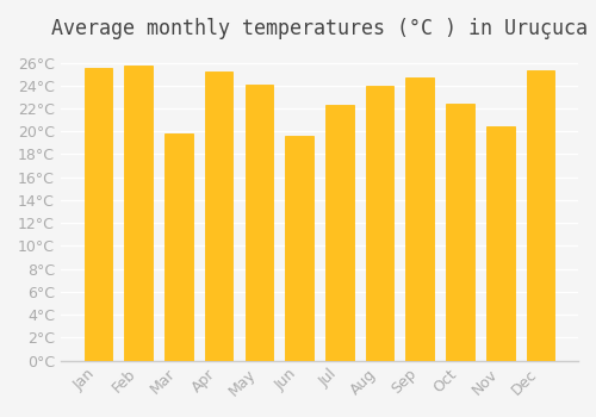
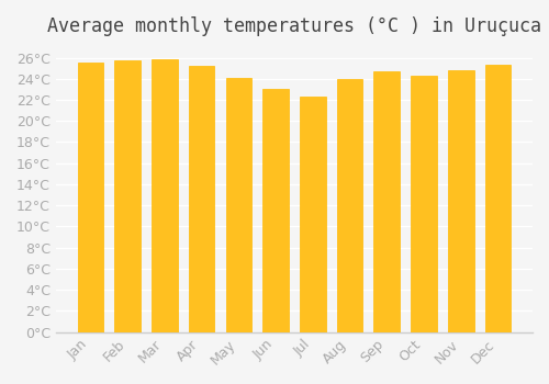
Mar: 19.8°C -> 25.8°C
Jun: 19.6°C -> 23.0°C
Oct: 22.4°C -> 24.3°C
Nov: 20.4°C -> 24.8°C
